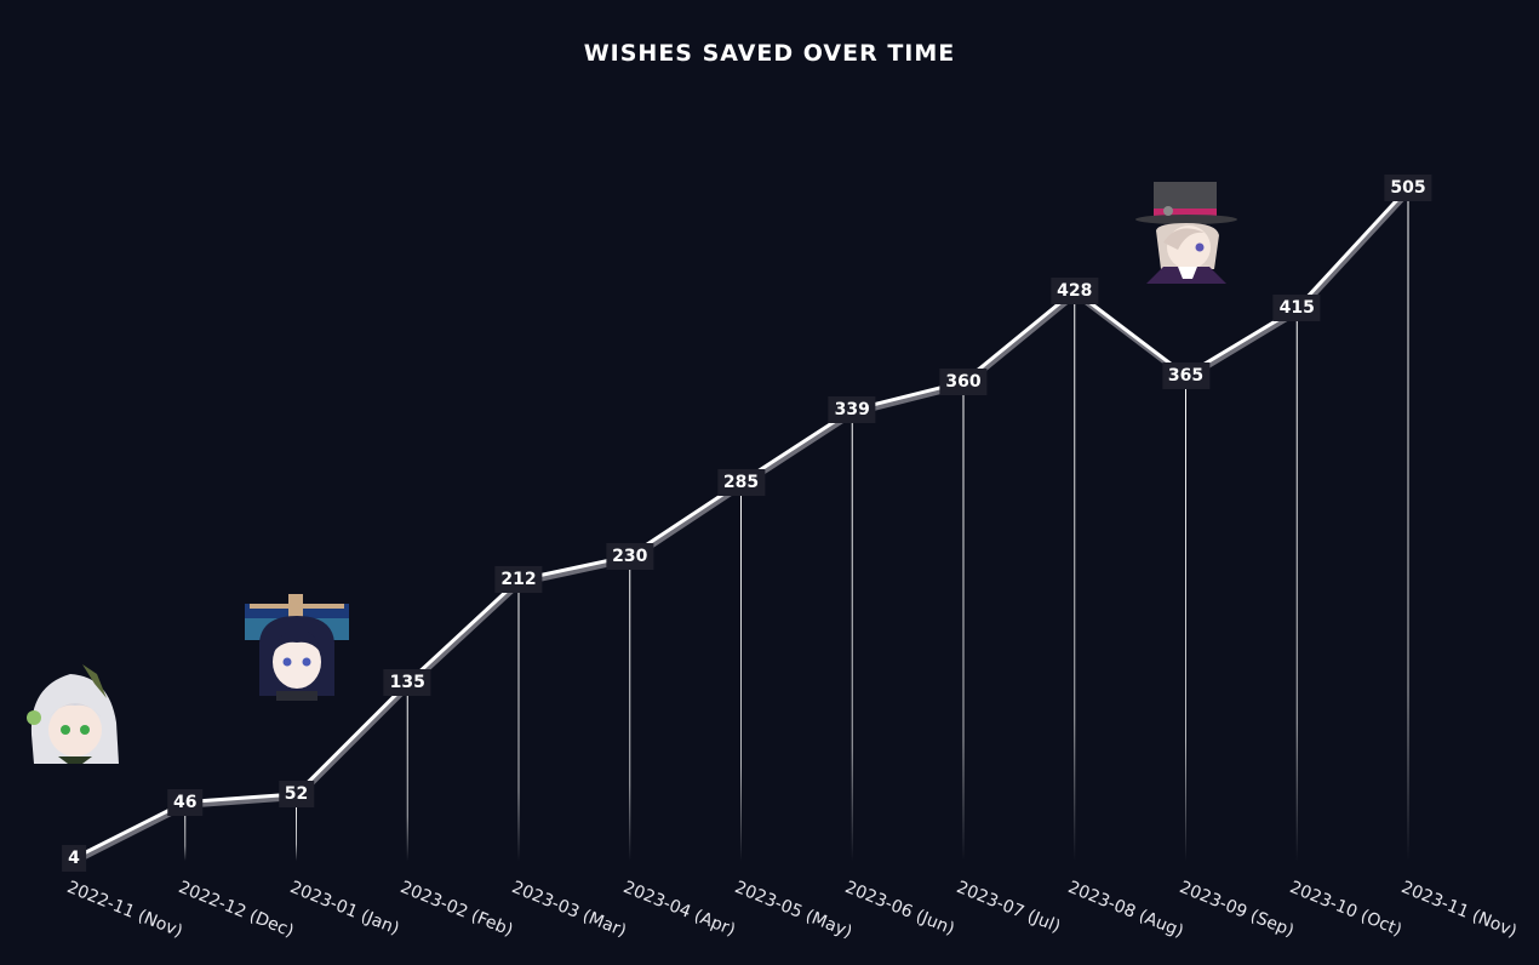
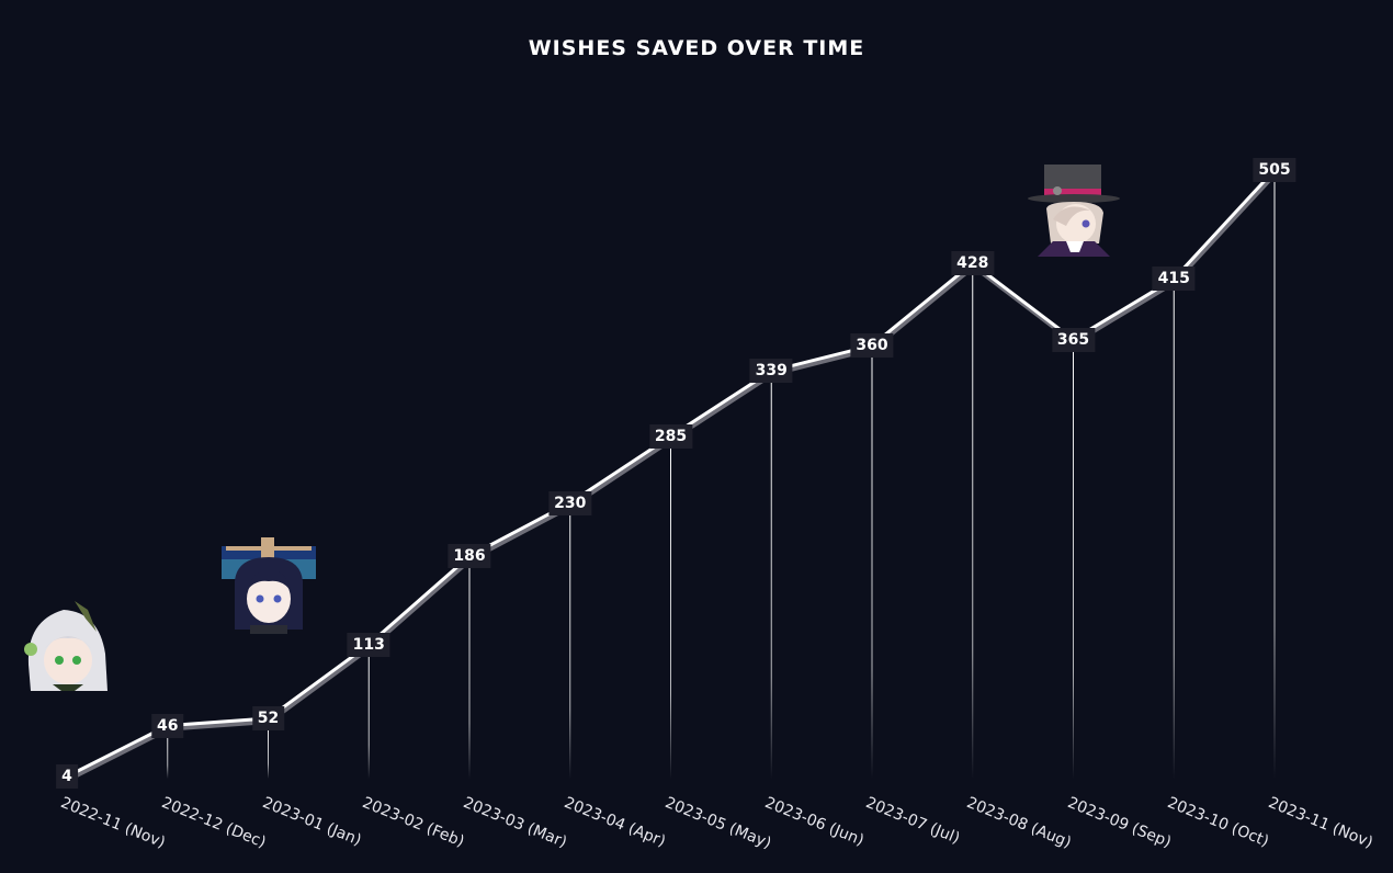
2023-02 (Feb): 135 -> 113
2023-03 (Mar): 212 -> 186
